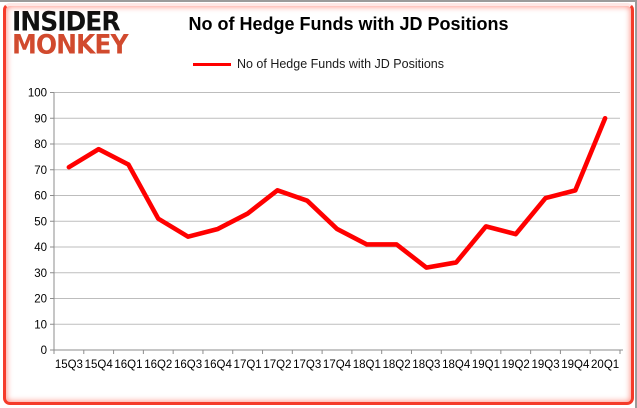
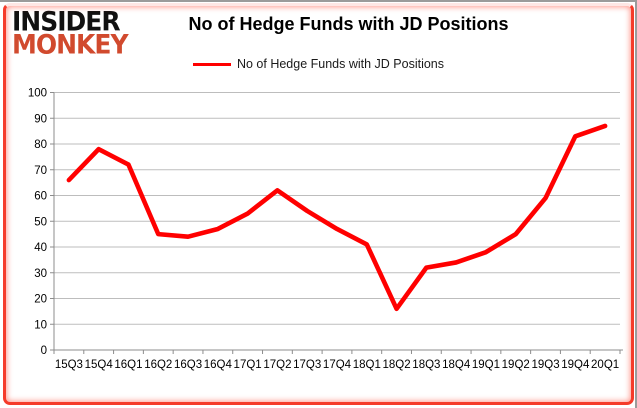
15Q3: 71 -> 66
16Q2: 51 -> 45
17Q3: 58 -> 54
18Q2: 41 -> 16
19Q1: 48 -> 38
19Q4: 62 -> 83
20Q1: 90 -> 87
